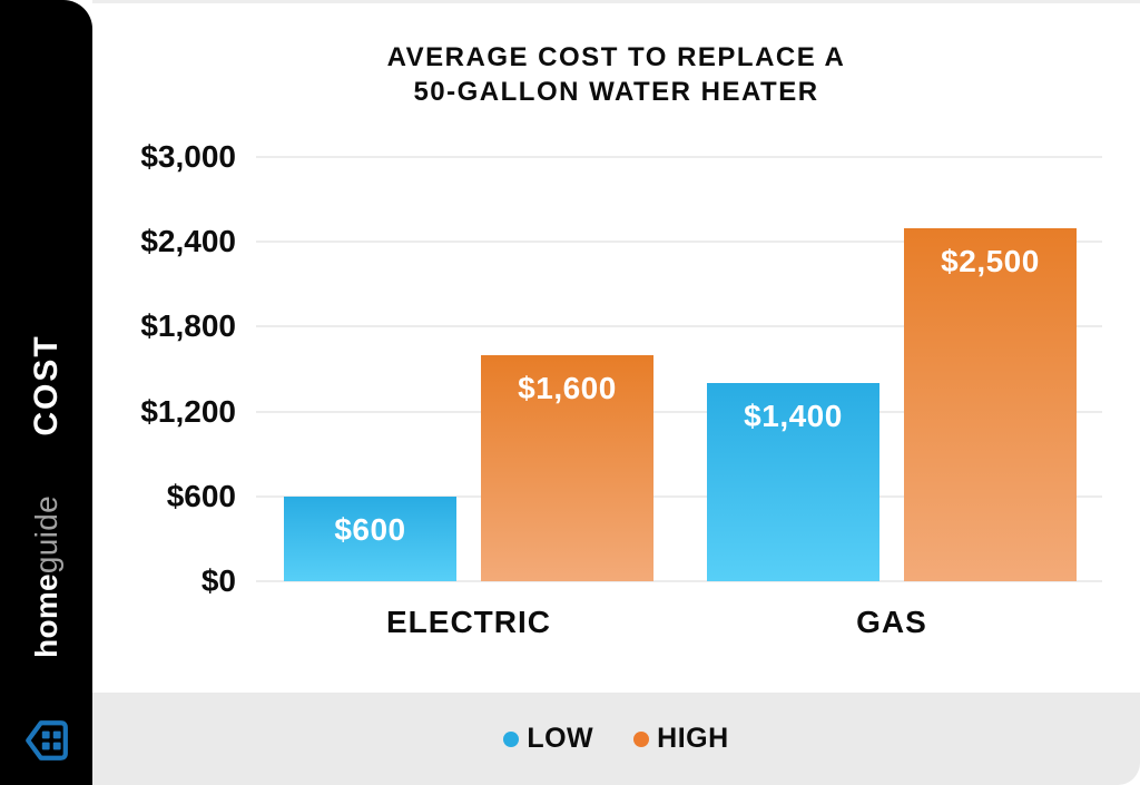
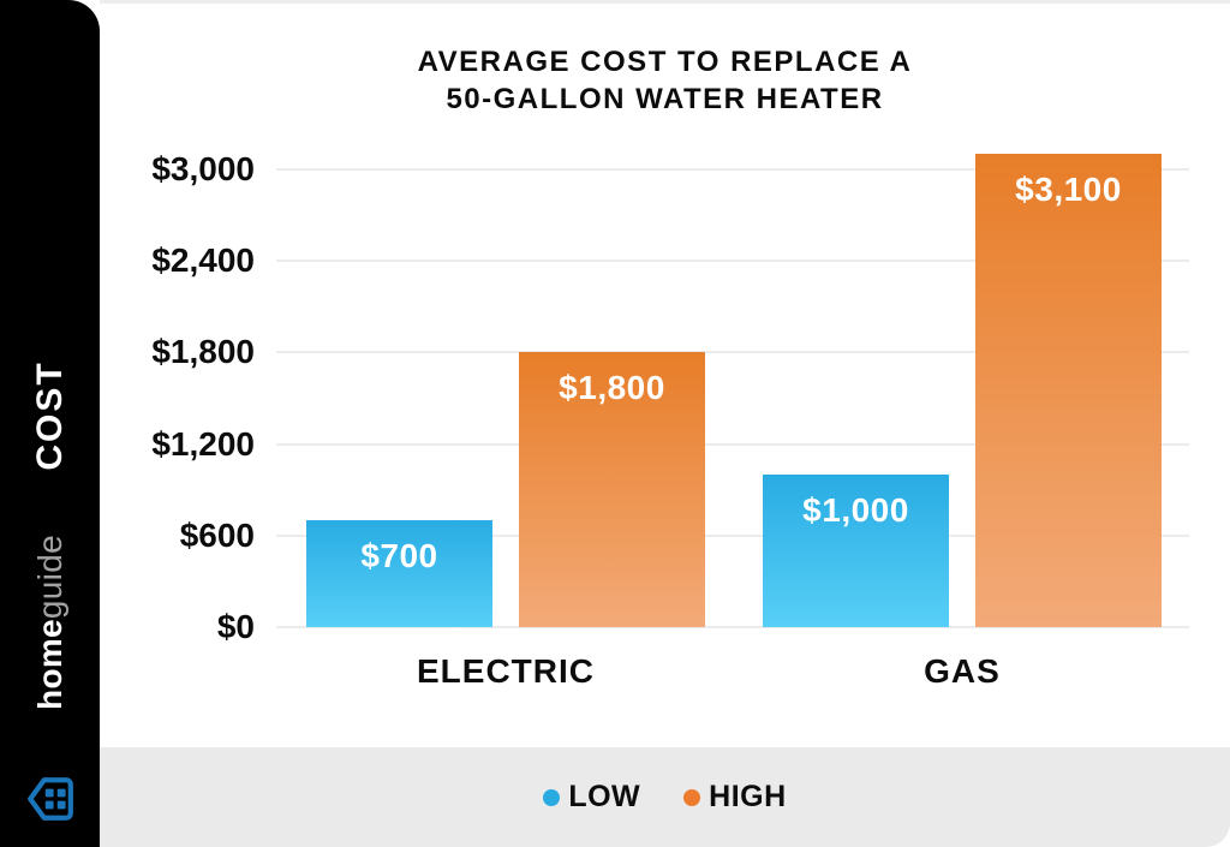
LOW/ELECTRIC: $600 -> $700
HIGH/ELECTRIC: $1,600 -> $1,800
LOW/GAS: $1,400 -> $1,000
HIGH/GAS: $2,500 -> $3,100
